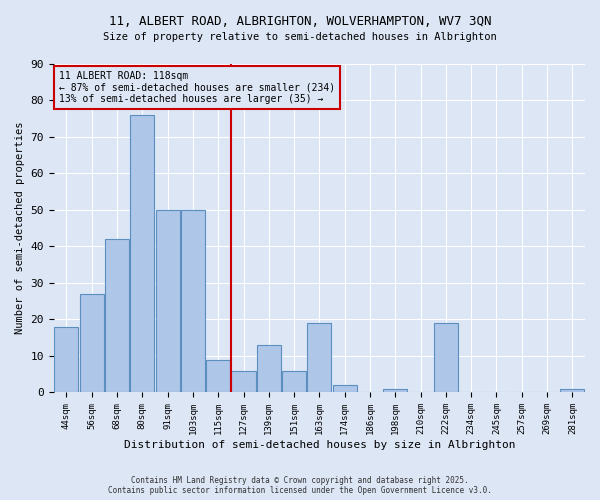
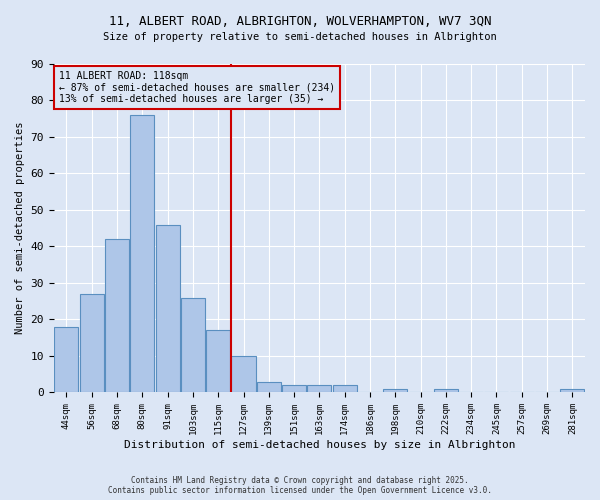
91sqm: 50 -> 46
103sqm: 50 -> 26
115sqm: 9 -> 17
127sqm: 6 -> 10
139sqm: 13 -> 3
151sqm: 6 -> 2
163sqm: 19 -> 2
222sqm: 19 -> 1
